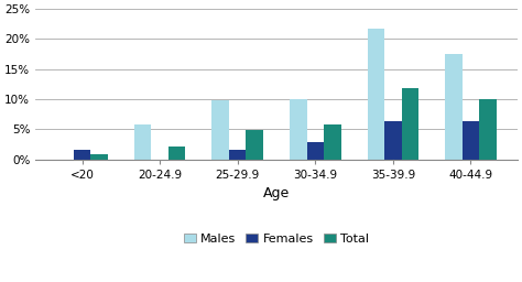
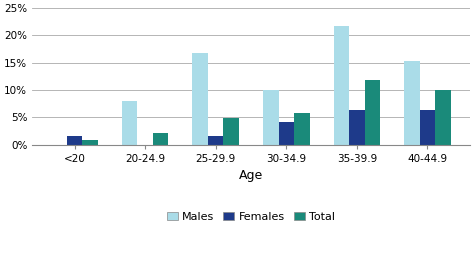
Males/20-24.9: 5.7% -> 8.0%
Males/25-29.9: 9.8% -> 16.8%
Females/30-34.9: 2.9% -> 4.2%
Males/40-44.9: 17.5% -> 15.4%
